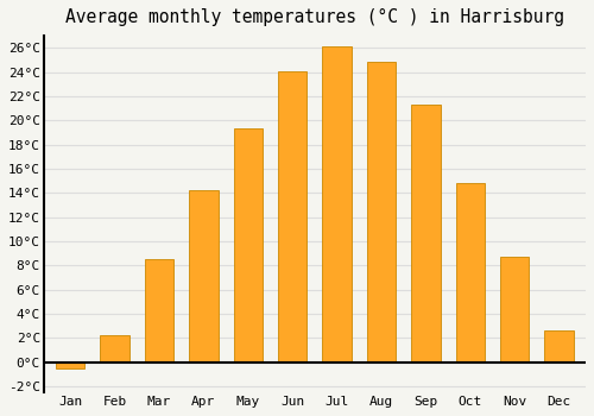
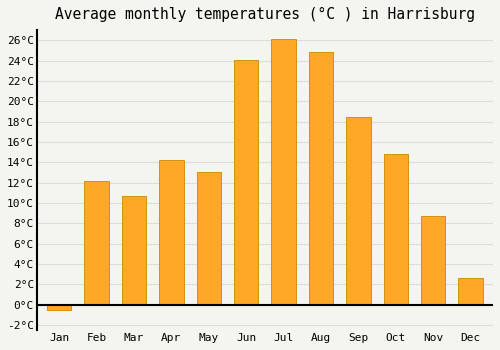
Feb: 2.2°C -> 12.2°C
Mar: 8.5°C -> 10.7°C
May: 19.3°C -> 13.1°C
Sep: 21.3°C -> 18.5°C
